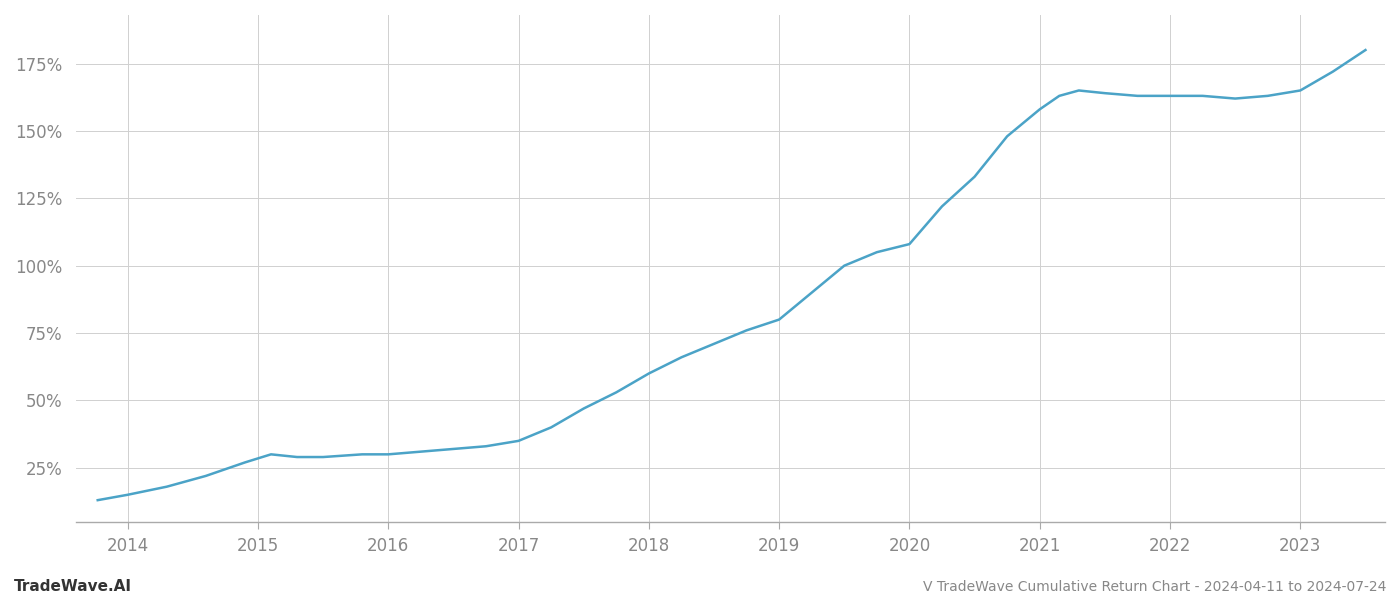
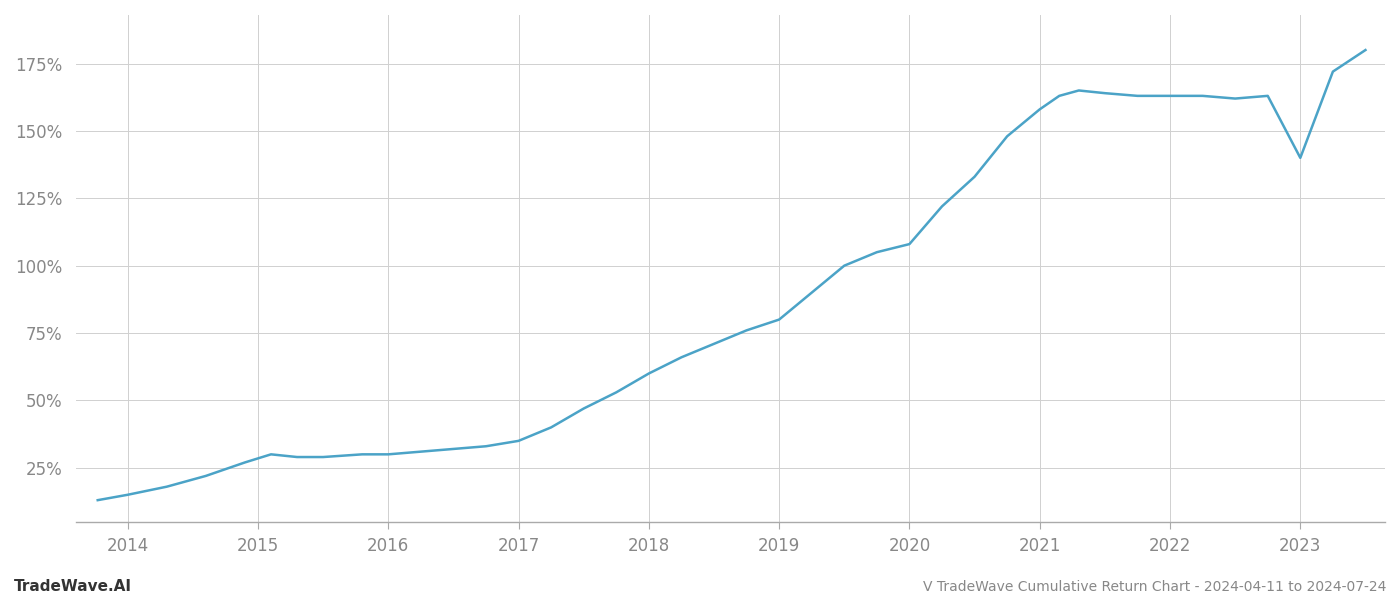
2023: 165% -> 140%
